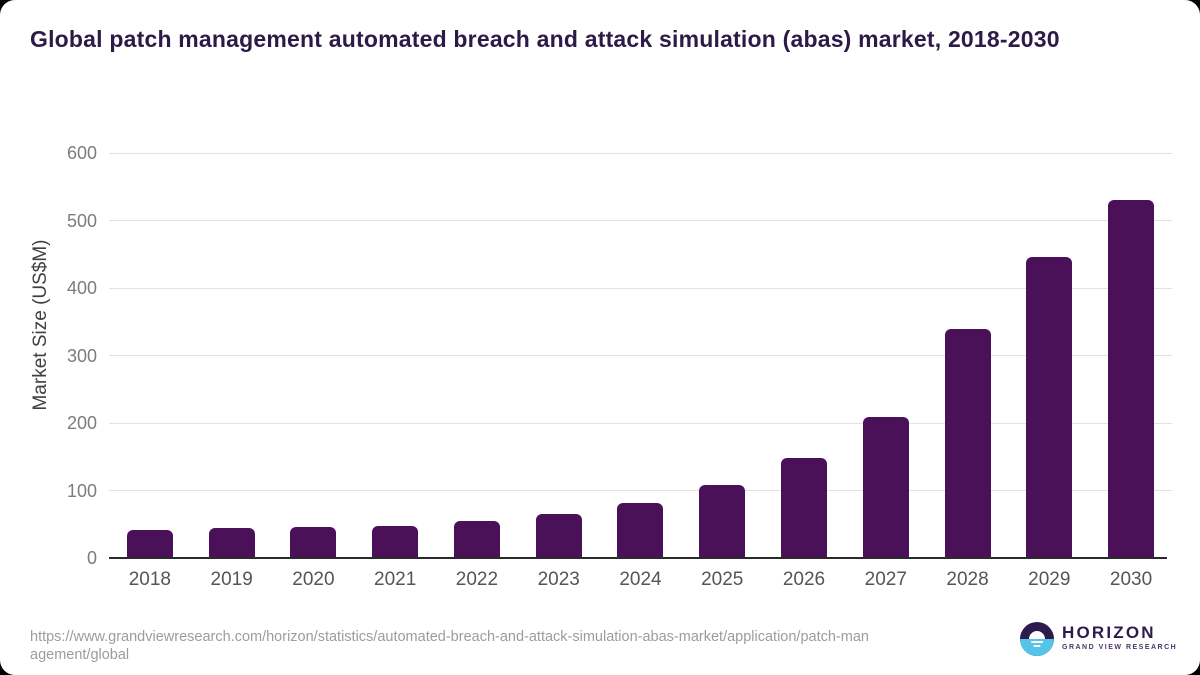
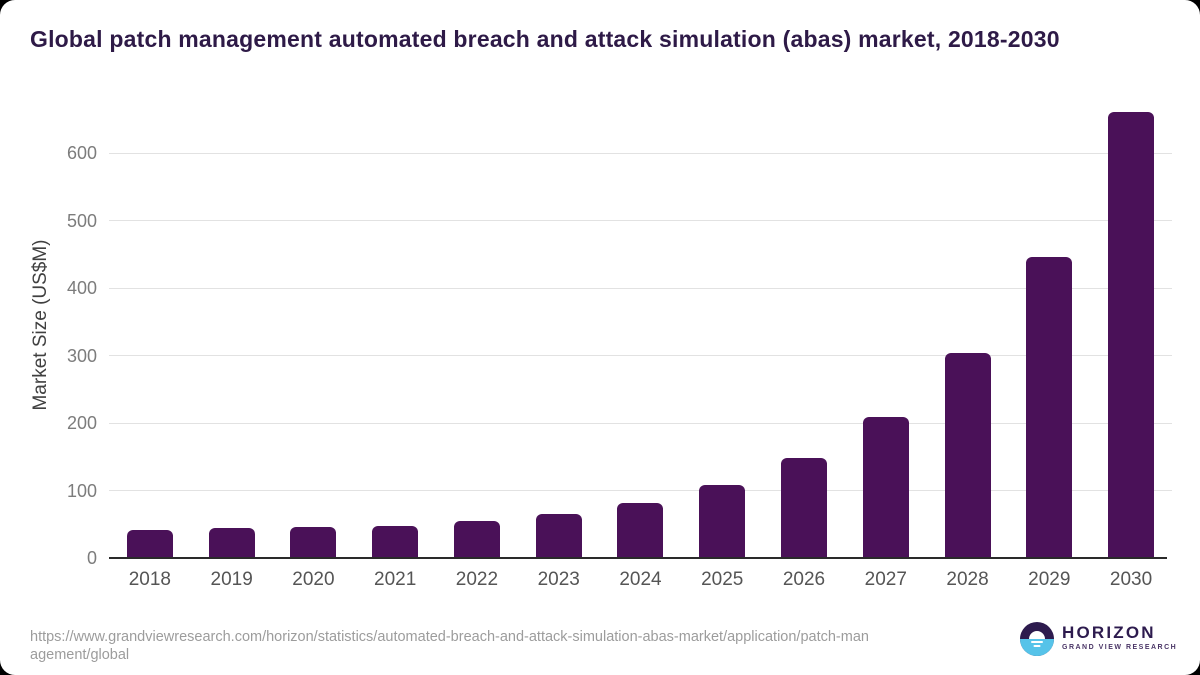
2028: 340 -> 300
2030: 530 -> 660
